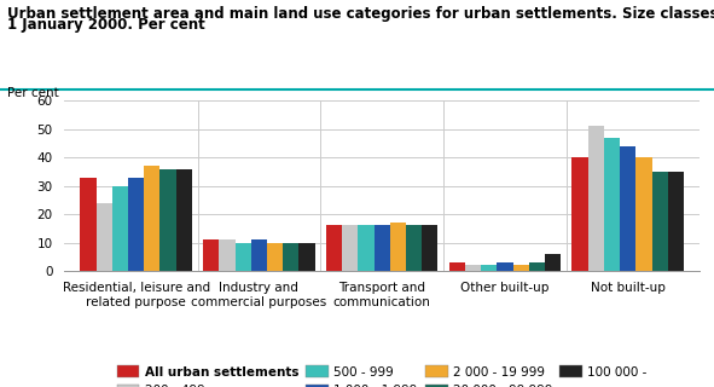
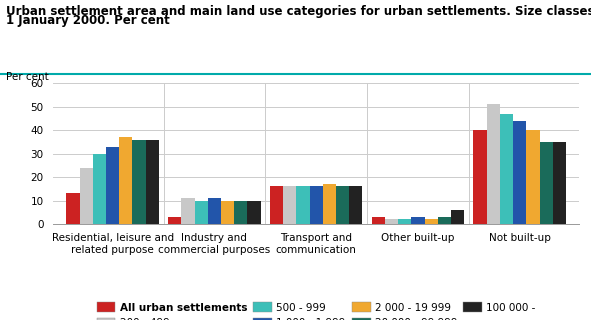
All urban settlements/Residential, leisure and related purpose: 33 -> 13
All urban settlements/Industry and commercial purposes: 11 -> 3
